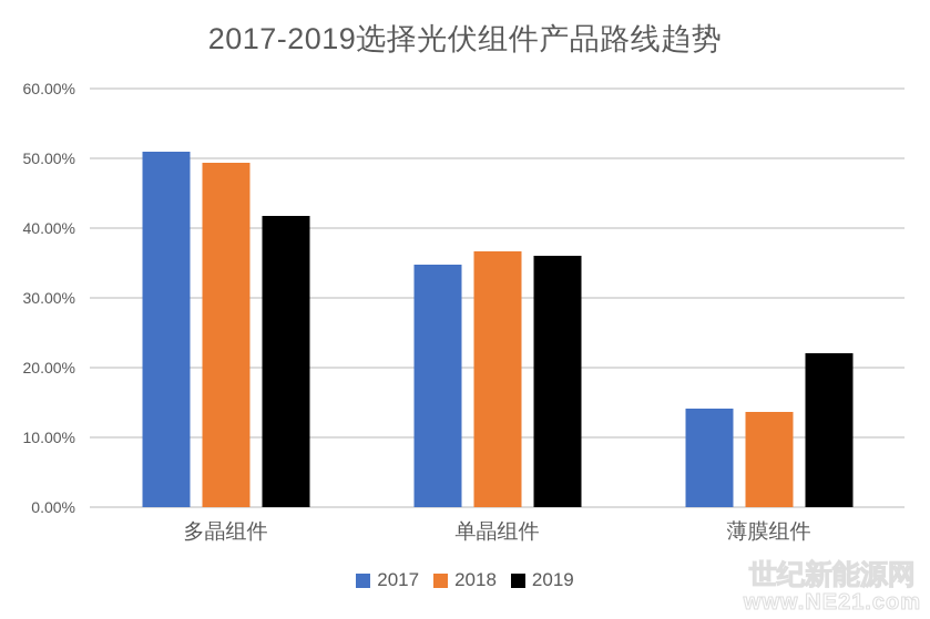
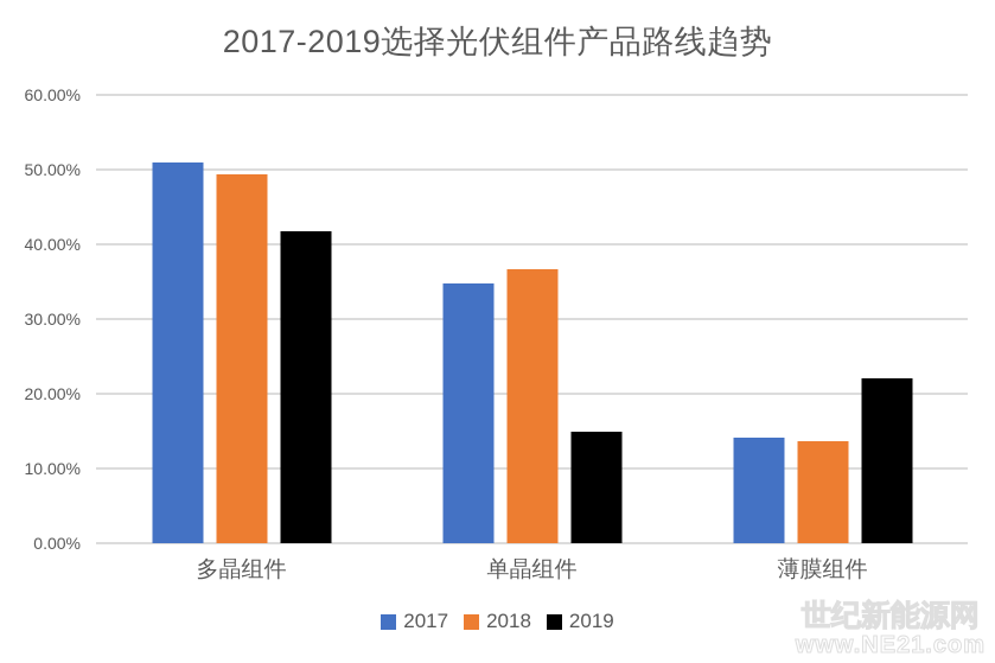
2019/单晶组件: 36% -> 15%
